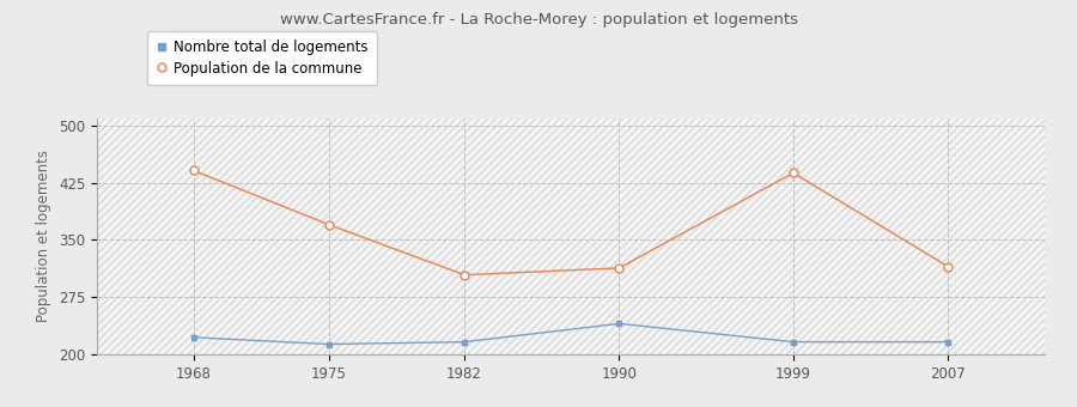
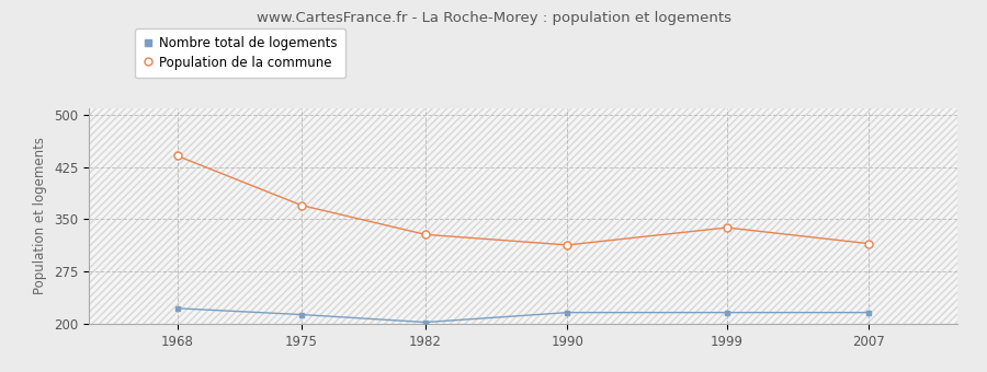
Nombre total de logements/1982: 216 -> 202
Population de la commune/1982: 304 -> 328
Nombre total de logements/1990: 240 -> 216
Population de la commune/1999: 438 -> 338
